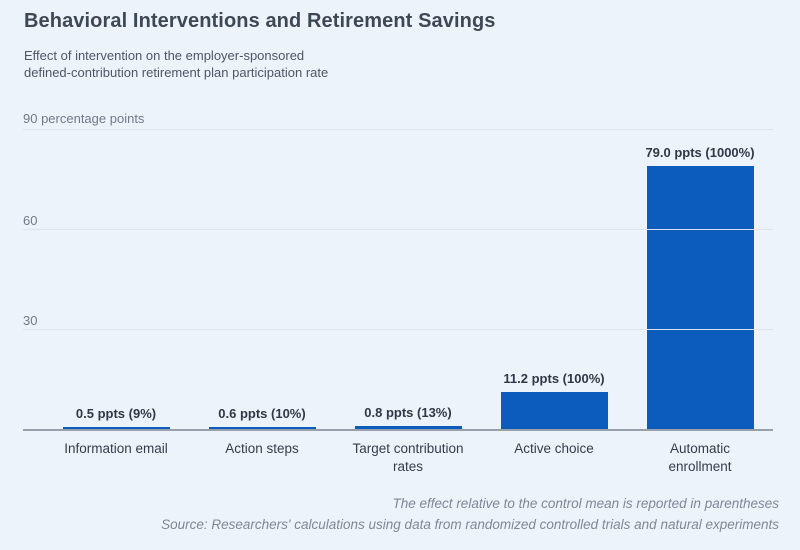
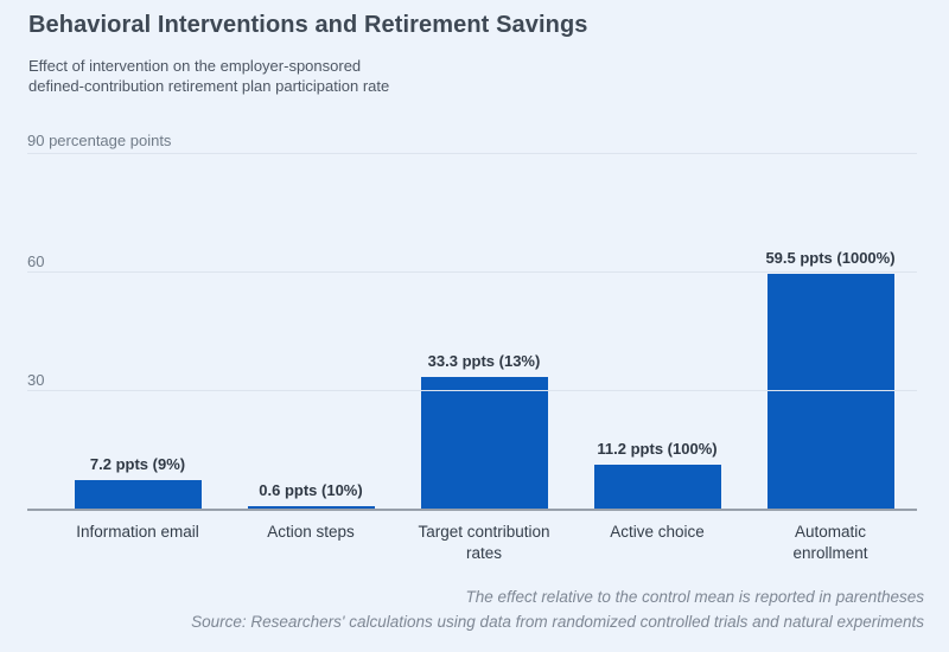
Information email: 0.5 -> 7.2
Target contribution rates: 0.8 -> 33.3
Automatic enrollment: 79.0 -> 59.5
